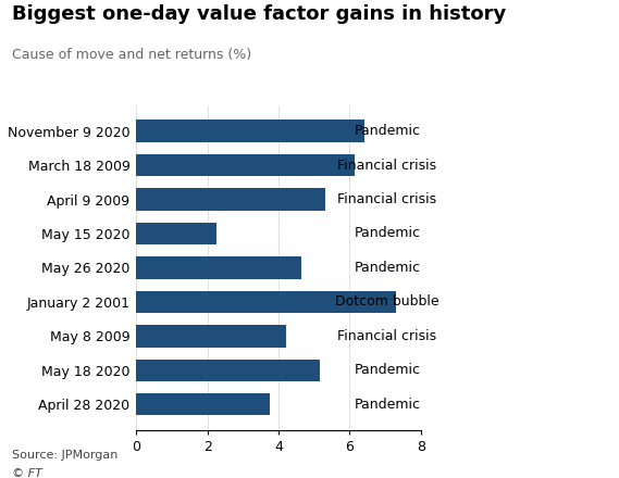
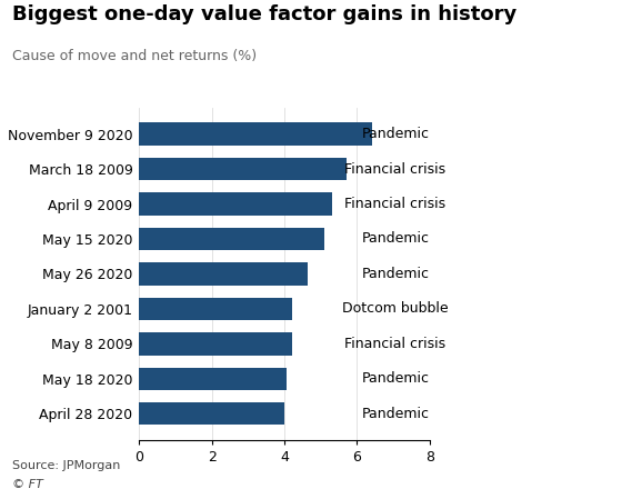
March 18 2009: 6.15 -> 5.70
May 15 2020: 2.25 -> 5.10
January 2 2001: 7.30 -> 4.20
May 18 2020: 5.15 -> 4.05
April 28 2020: 3.75 -> 4.00
